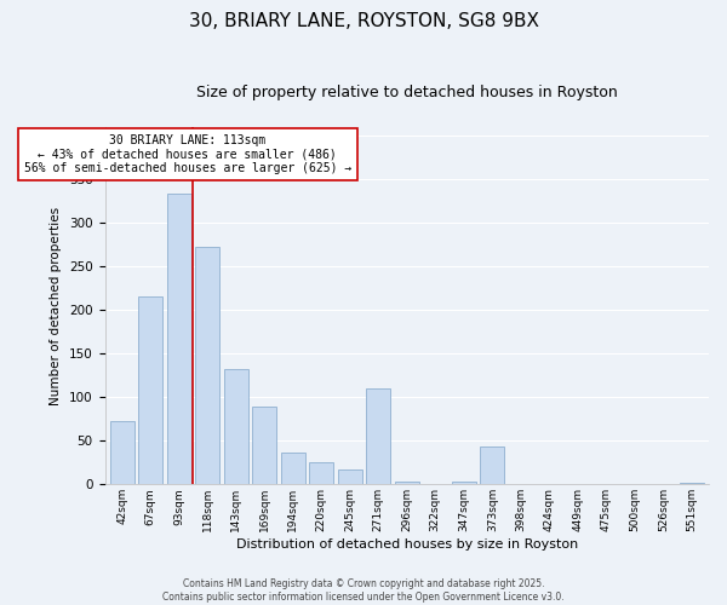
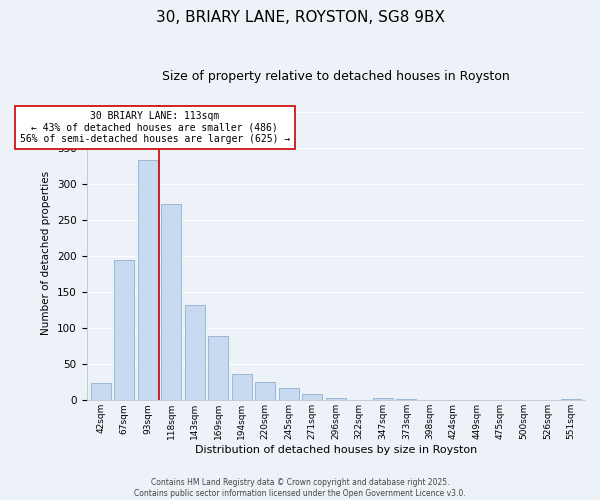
42sqm: 72 -> 24
67sqm: 216 -> 195
271sqm: 110 -> 9
373sqm: 44 -> 2
